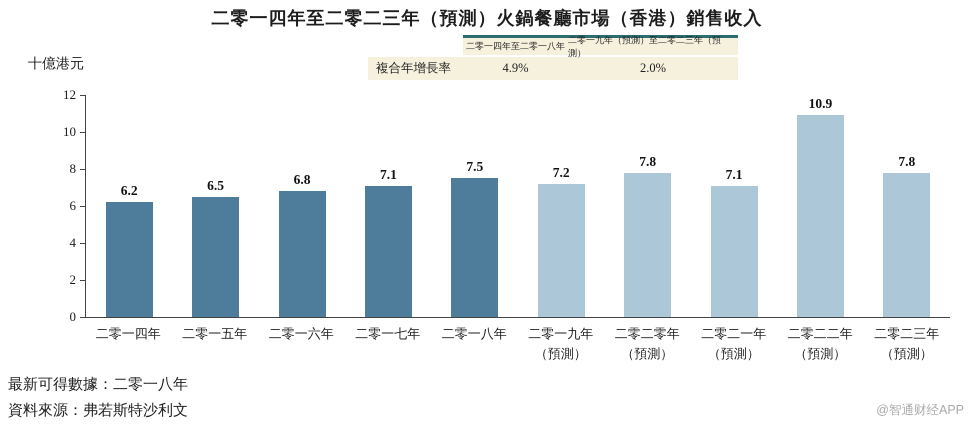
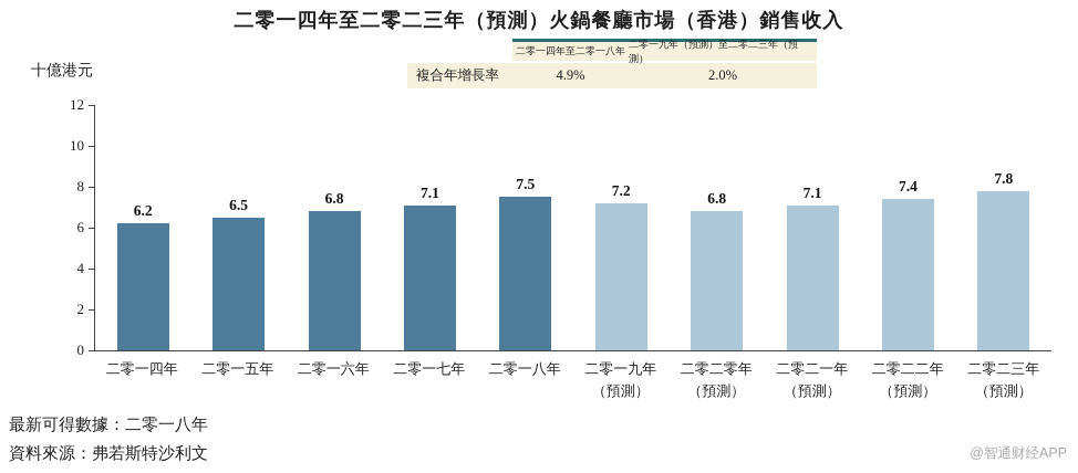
二零二零年: 7.8 -> 6.8
二零二二年: 10.9 -> 7.4
